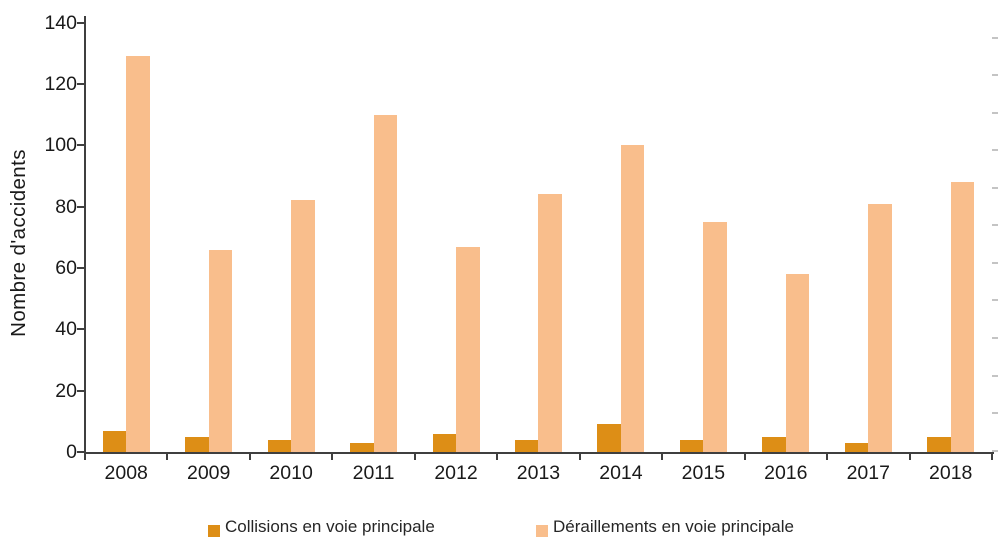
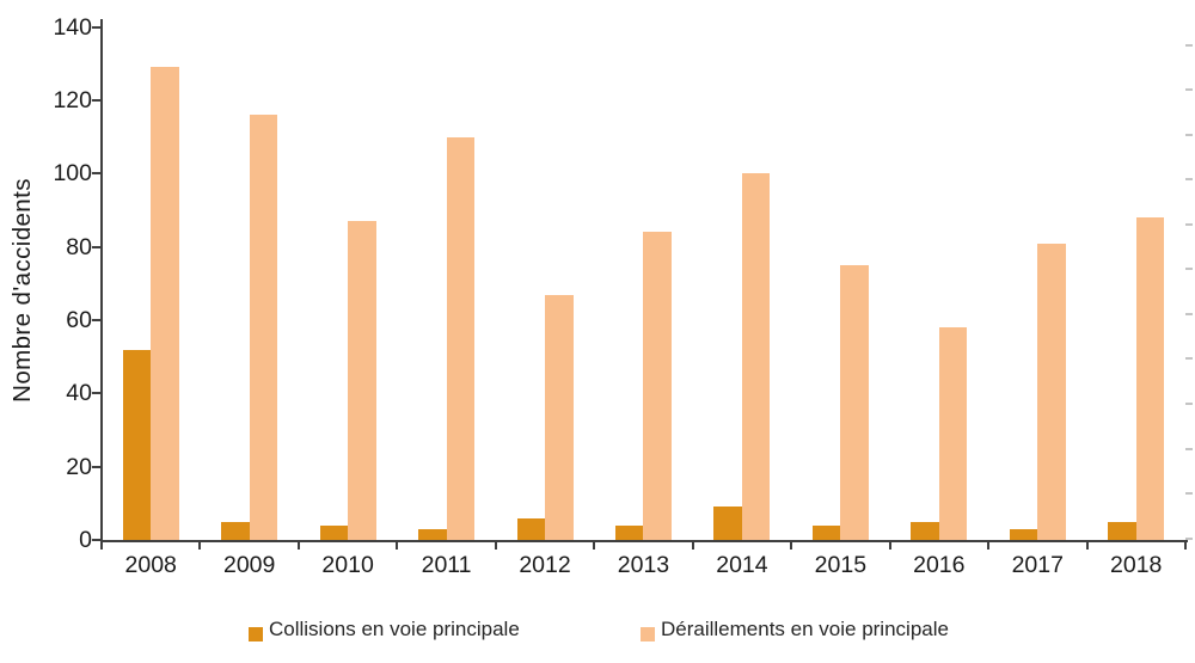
Collisions en voie principale/2008: 7 -> 52
Déraillements en voie principale/2009: 66 -> 116
Déraillements en voie principale/2010: 82 -> 87
